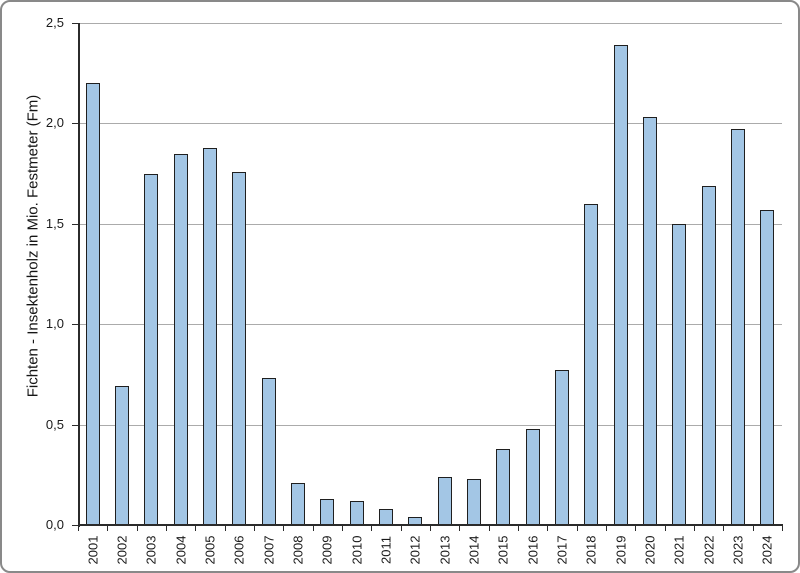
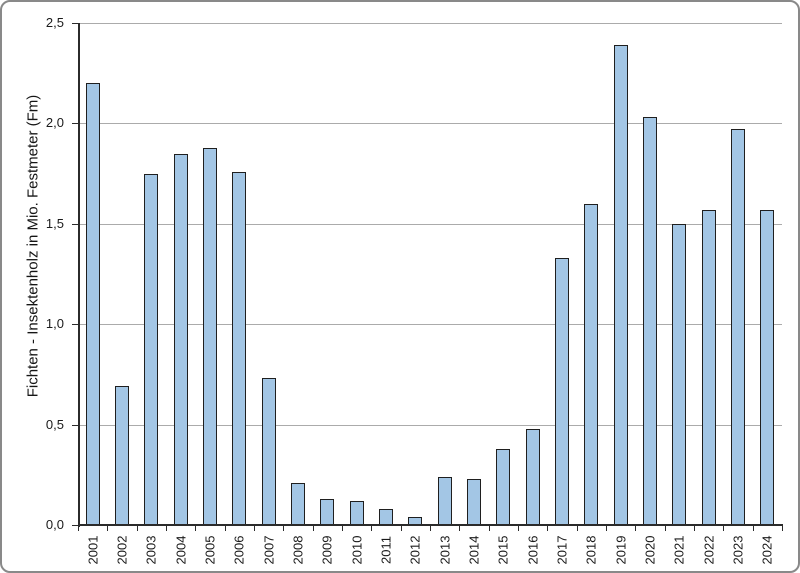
2017: 0,77 -> 1,33
2022: 1,69 -> 1,57
